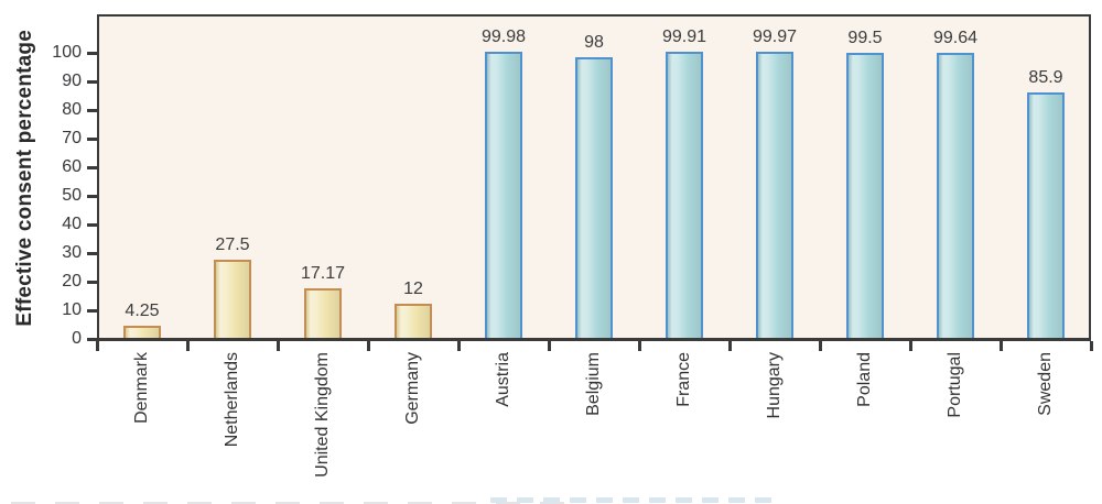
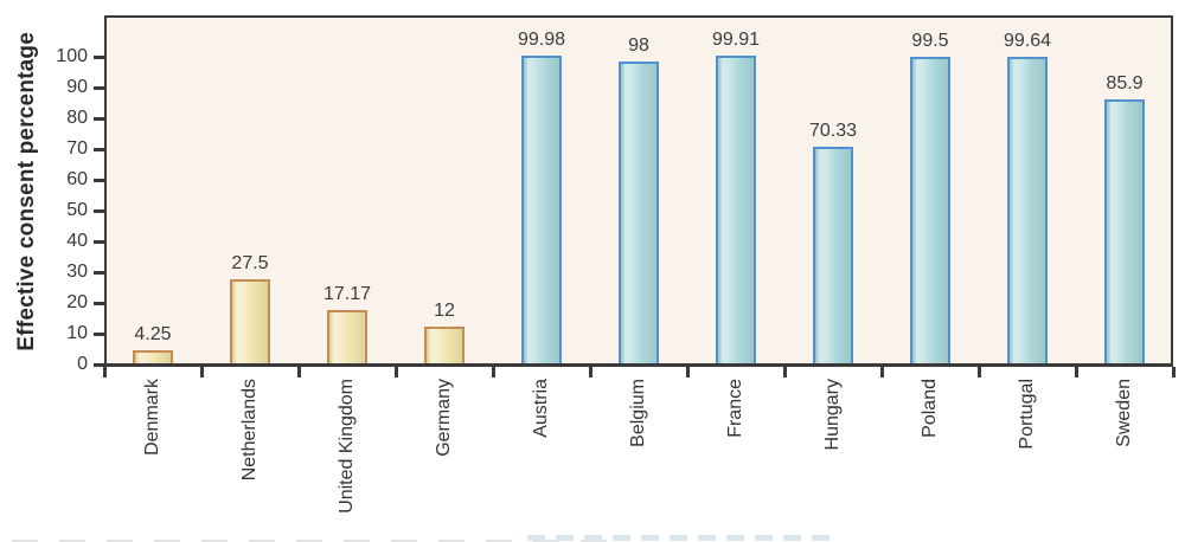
Hungary: 99.97 -> 70.33
